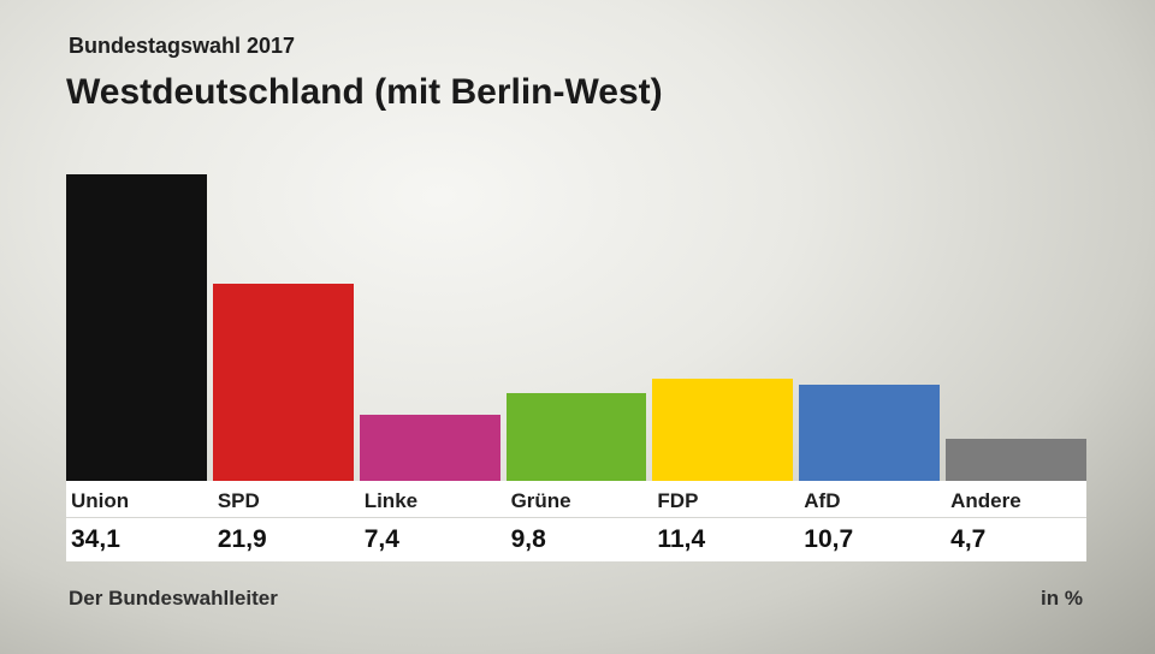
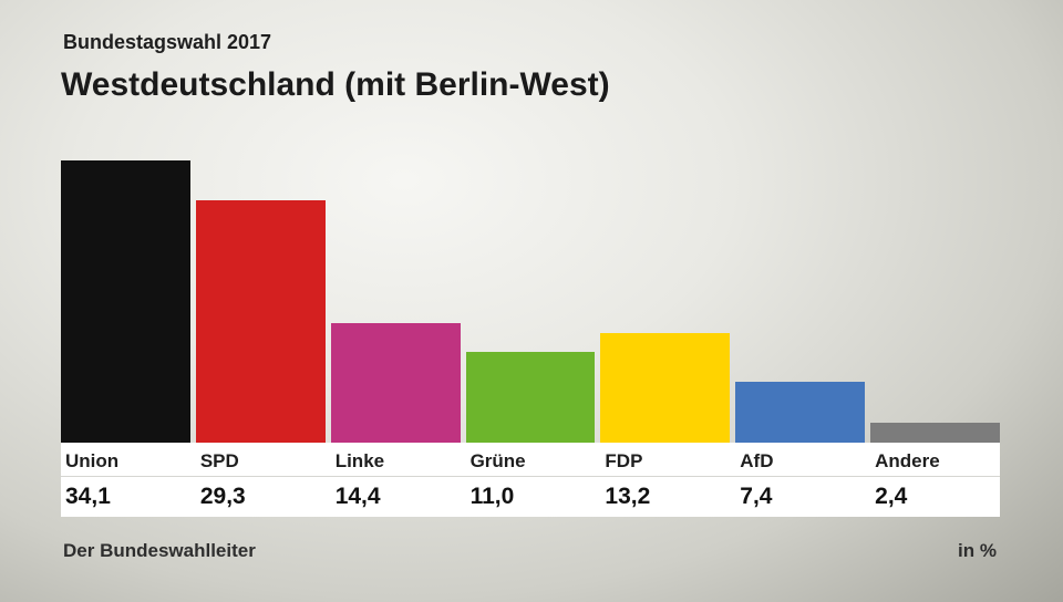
SPD: 21,9 -> 29,3
Linke: 7,4 -> 14,4
Grüne: 9,8 -> 11,0
FDP: 11,4 -> 13,2
AfD: 10,7 -> 7,4
Andere: 4,7 -> 2,4
